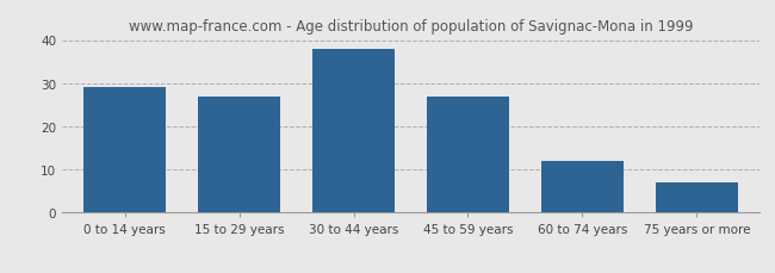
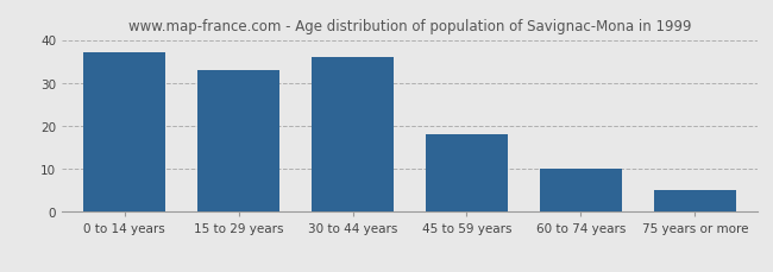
0 to 14 years: 29 -> 37
15 to 29 years: 27 -> 33
30 to 44 years: 38 -> 36
45 to 59 years: 27 -> 18
60 to 74 years: 12 -> 10
75 years or more: 7 -> 5
